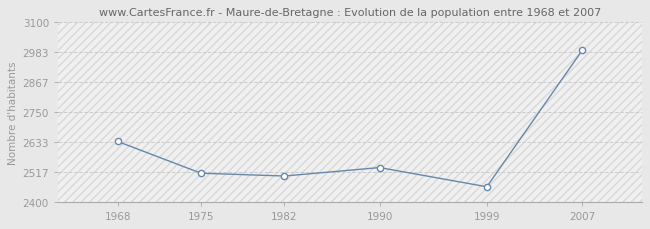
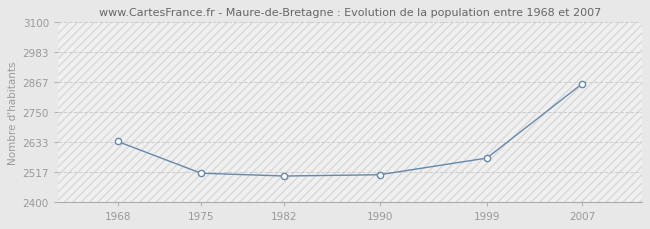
1990: 2533 -> 2505
1999: 2458 -> 2570
2007: 2990 -> 2860
